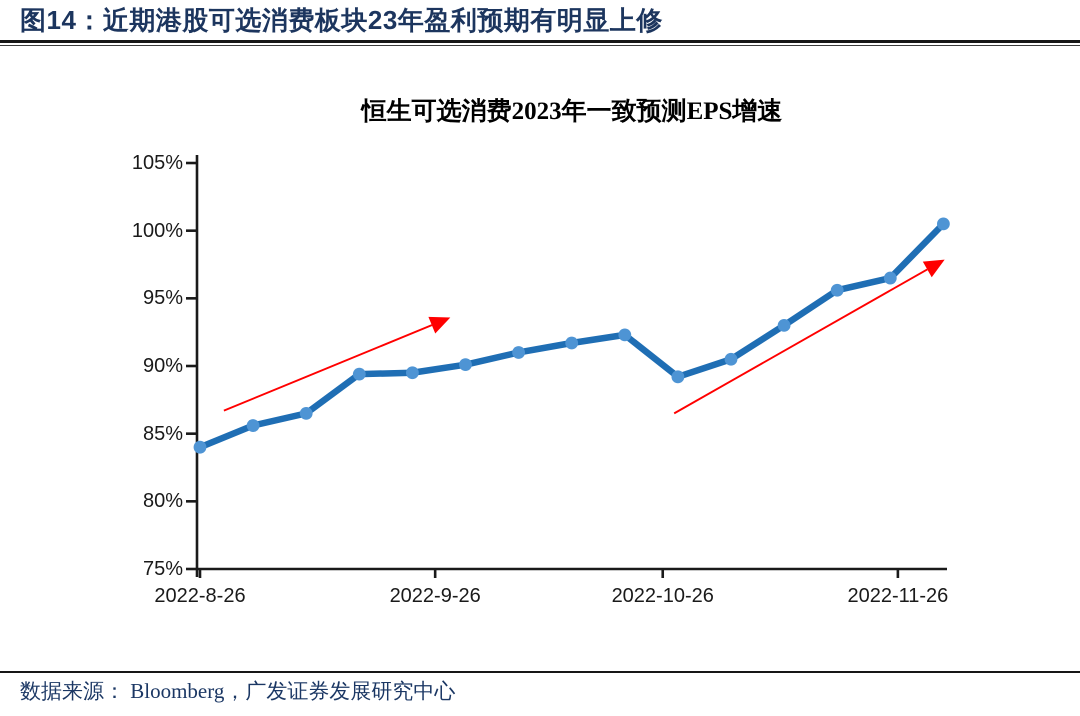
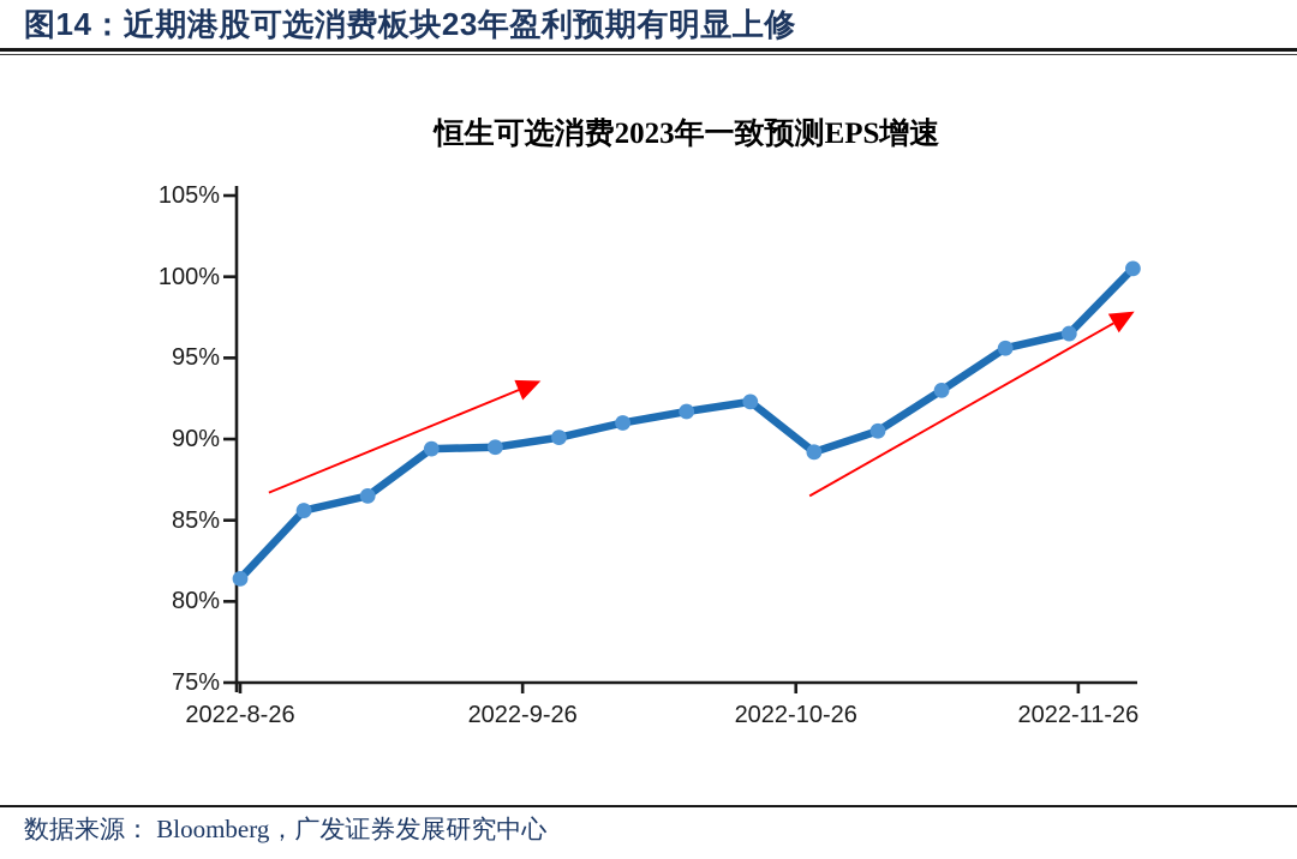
2022-8-26: 84.0% -> 81.4%
